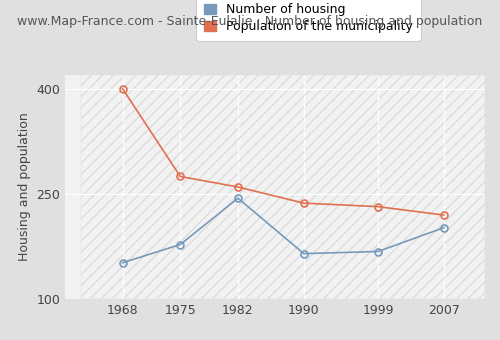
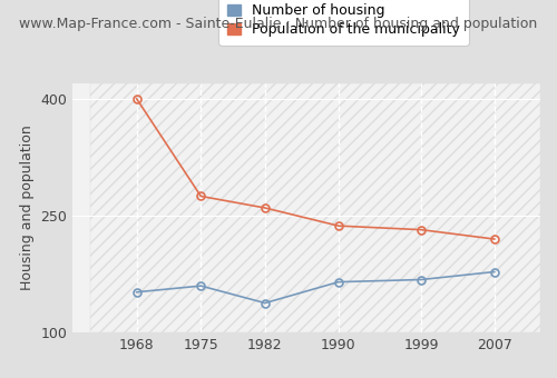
Number of housing/1975: 178 -> 160
Number of housing/1982: 244 -> 138
Number of housing/2007: 202 -> 178
